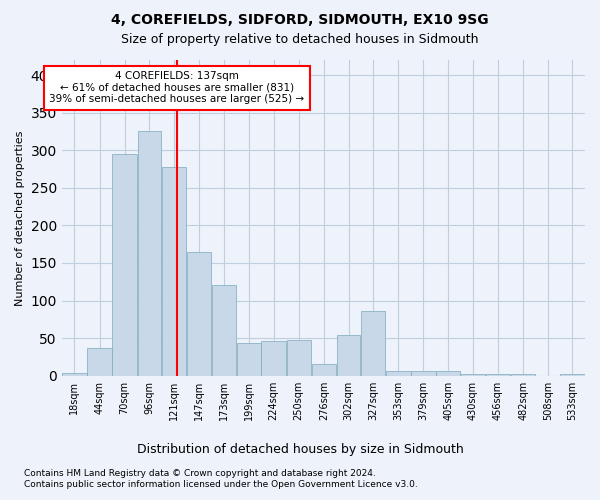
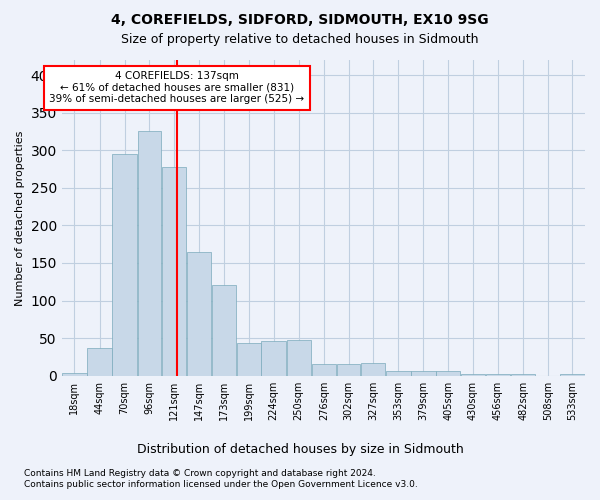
302sqm: 54 -> 16
327sqm: 86 -> 17
